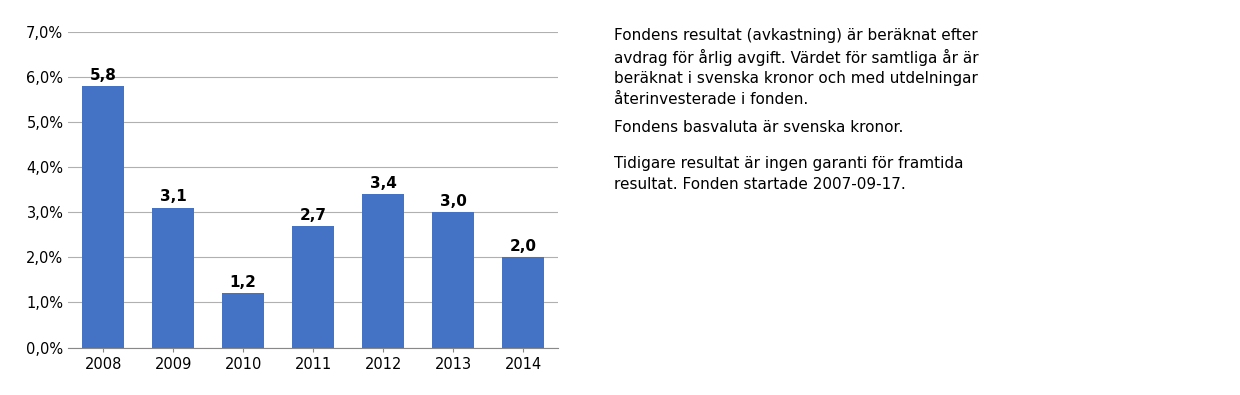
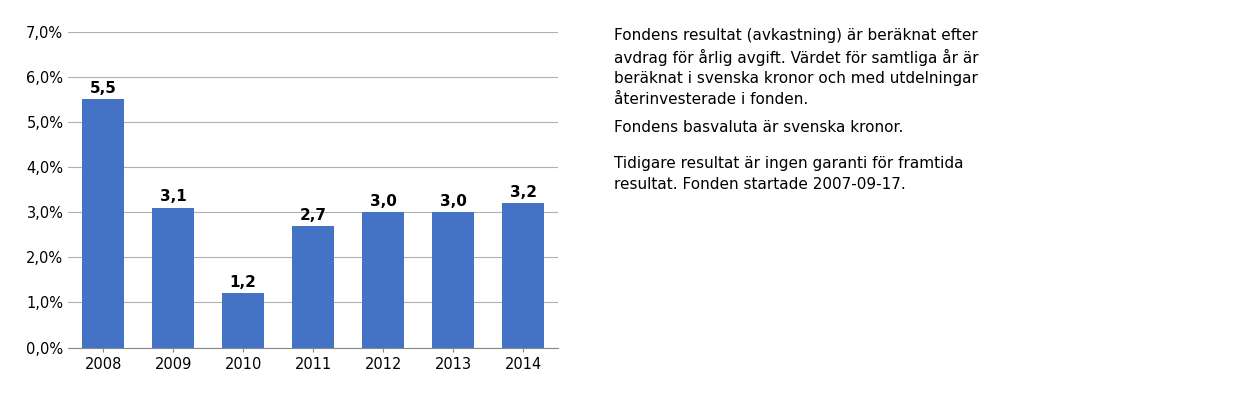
2008: 5,8 -> 5,5
2012: 3,4 -> 3,0
2014: 2,0 -> 3,2
